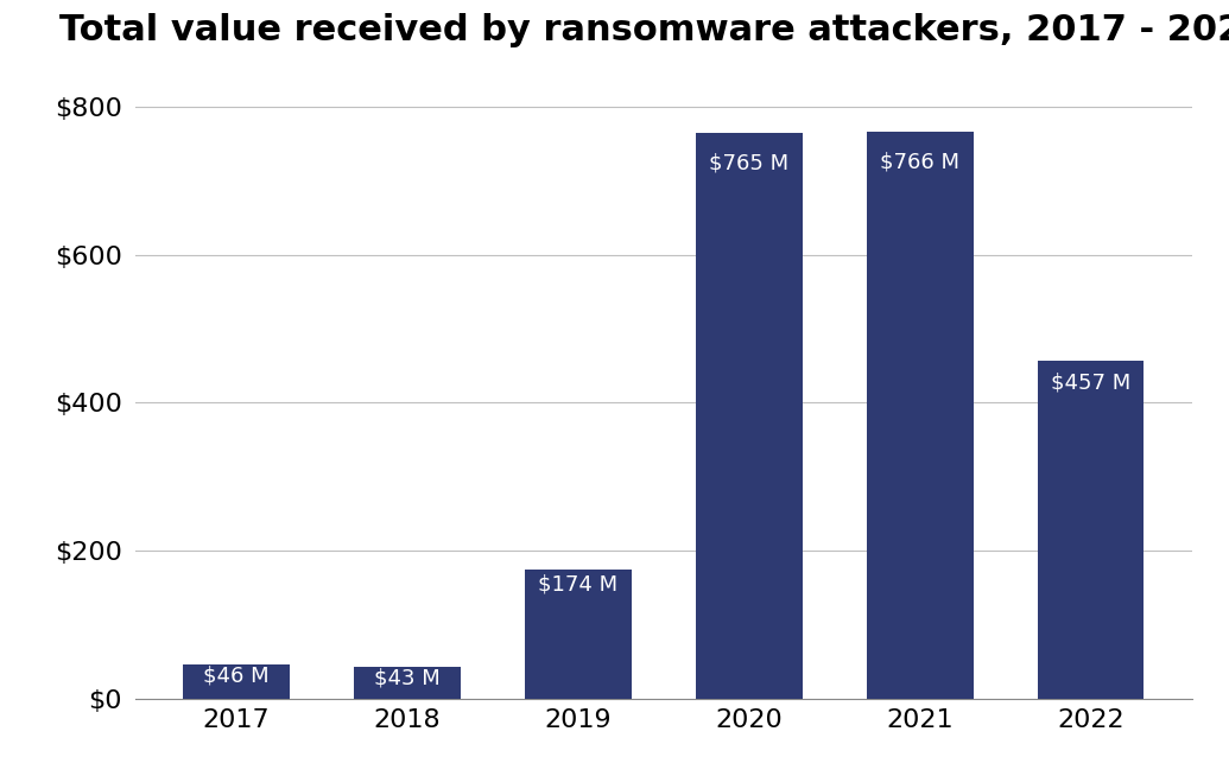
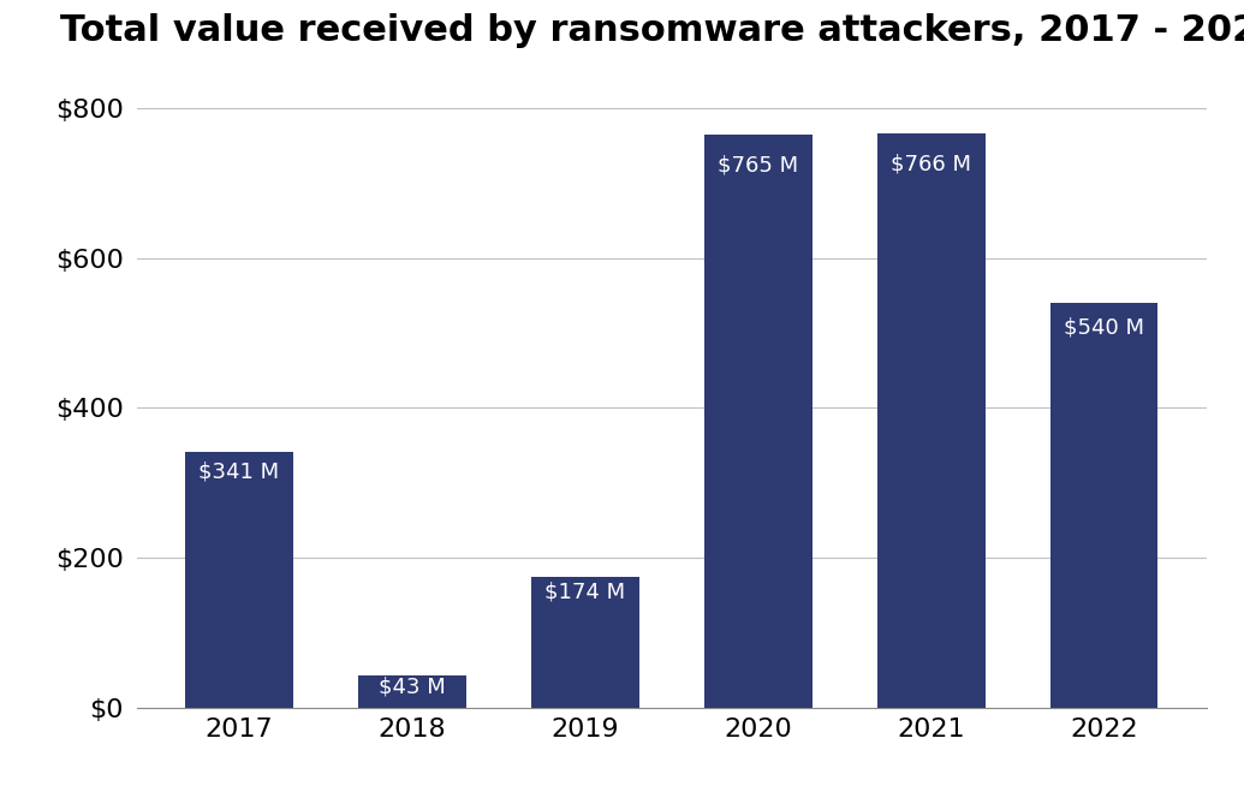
2017: $46 -> $341
2022: $457 -> $540
